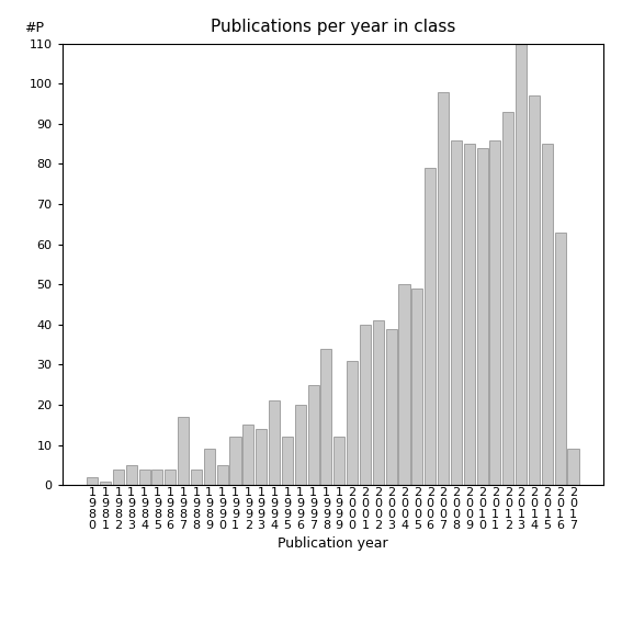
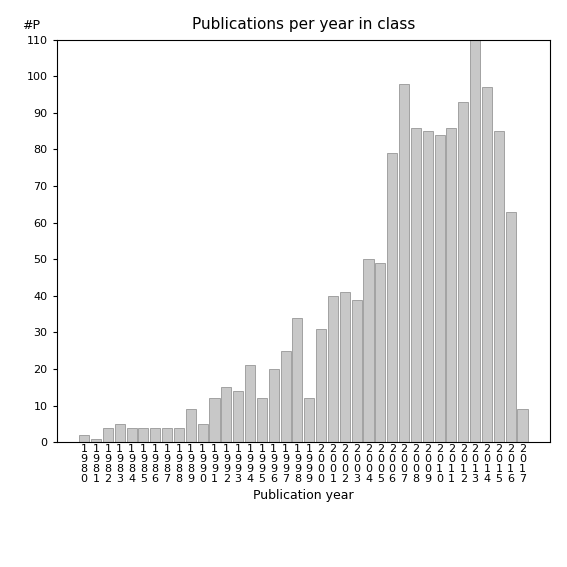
1 9 8 7: 17 -> 4
